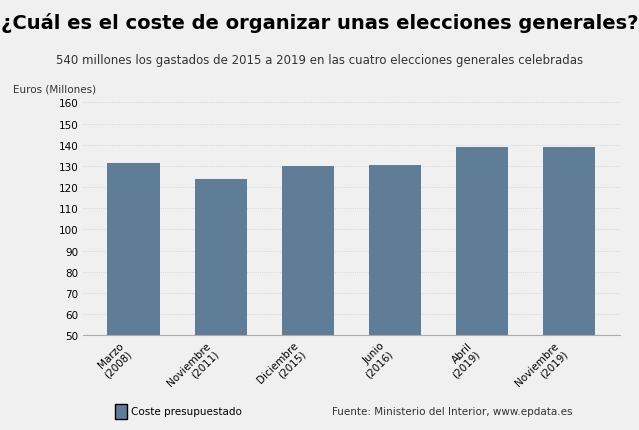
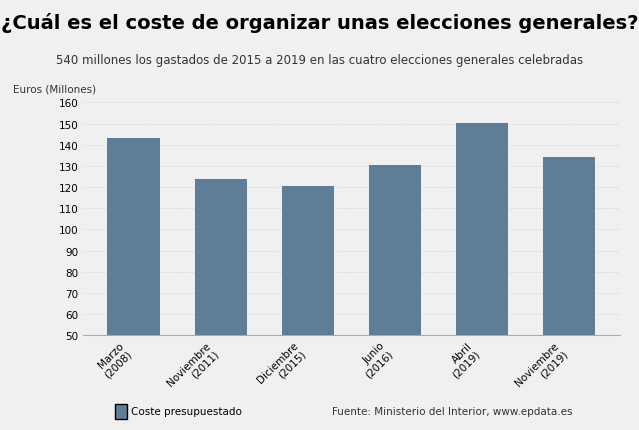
Marzo (2008): 131.5 -> 143.0
Diciembre (2015): 130.0 -> 120.5
Abril (2019): 139.0 -> 150.5
Noviembre (2019): 139.0 -> 134.0
